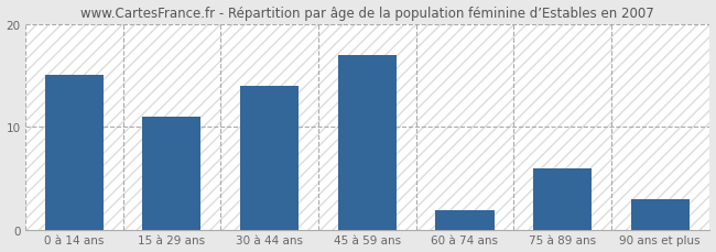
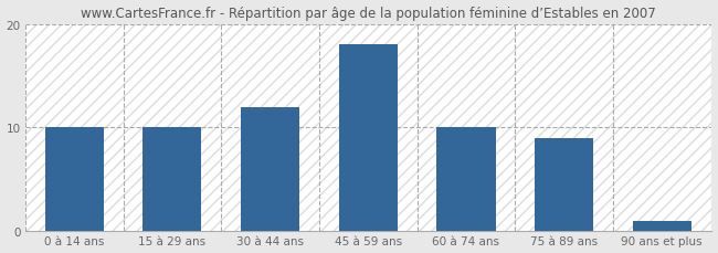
0 à 14 ans: 15 -> 10
15 à 29 ans: 11 -> 10
30 à 44 ans: 14 -> 12
45 à 59 ans: 17 -> 18
60 à 74 ans: 2 -> 10
75 à 89 ans: 6 -> 9
90 ans et plus: 3 -> 1
